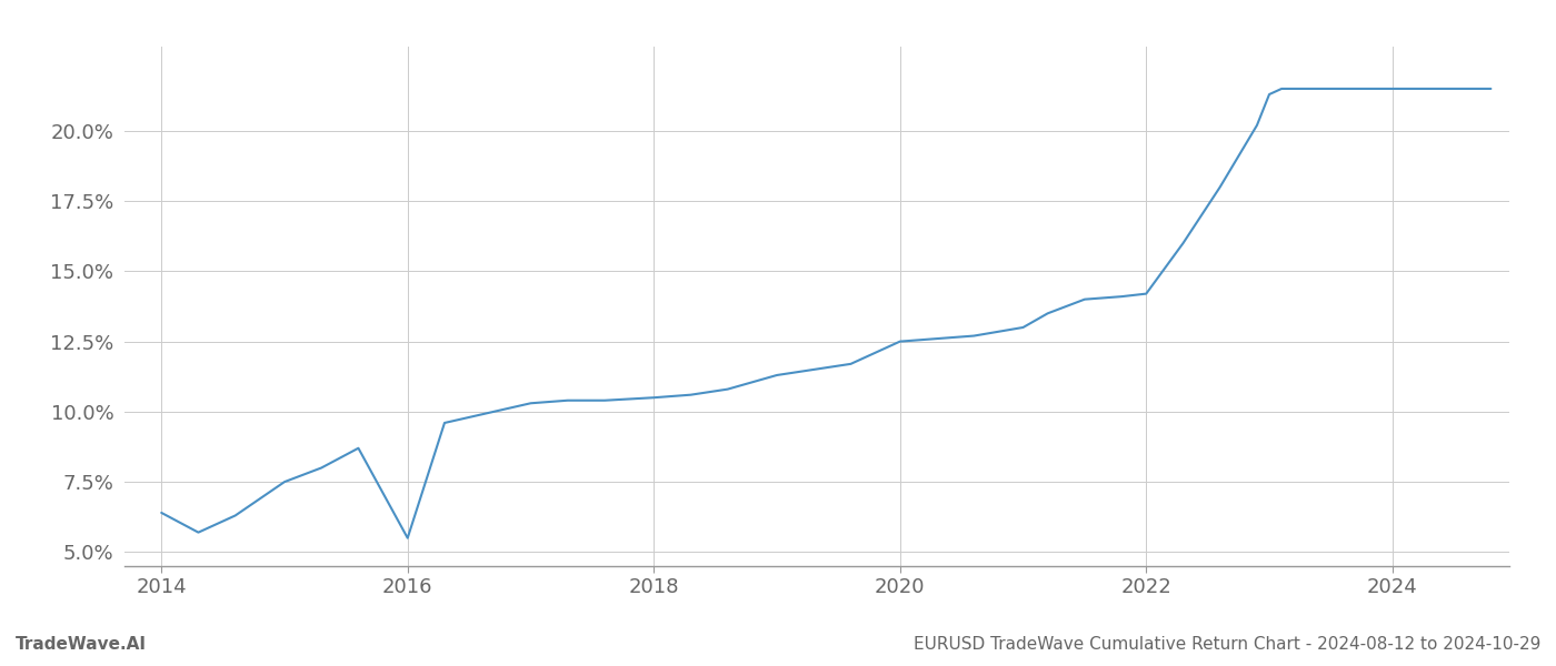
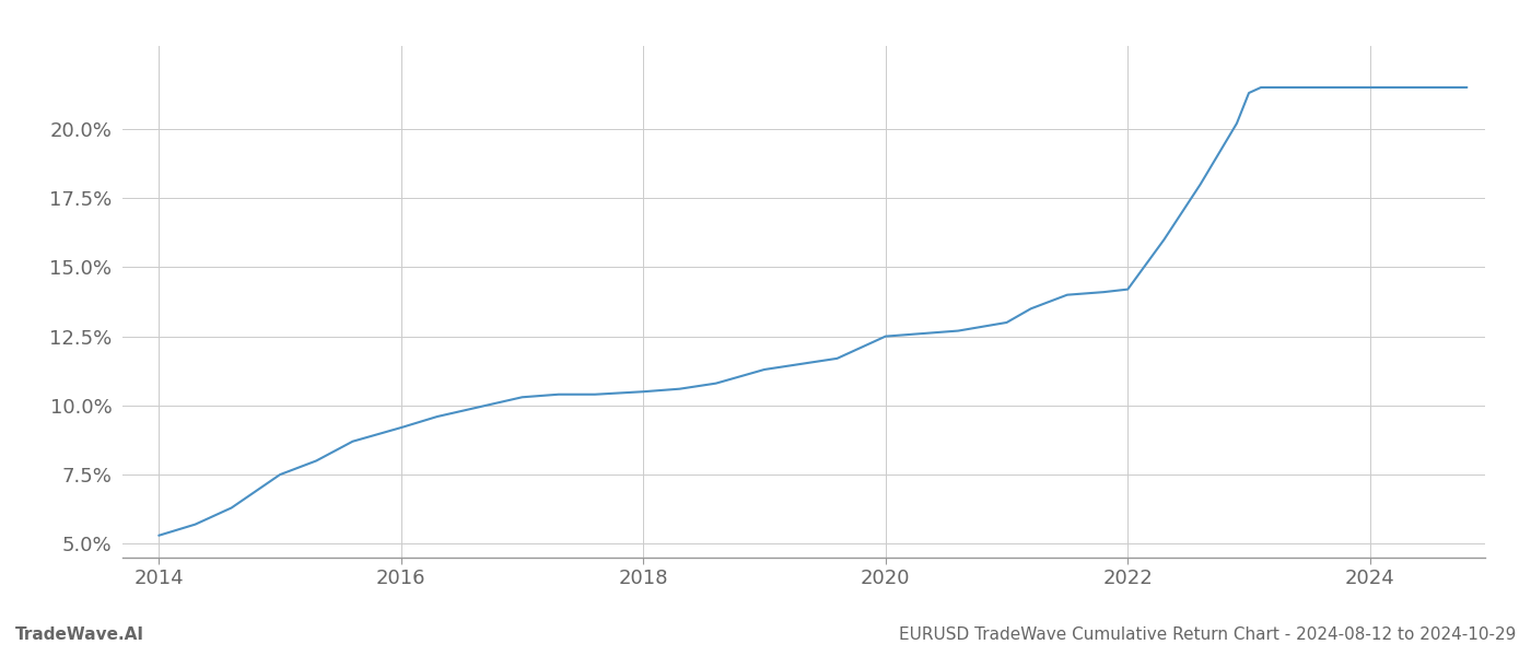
2014: 6.4% -> 5.3%
2016: 5.5% -> 9.2%
